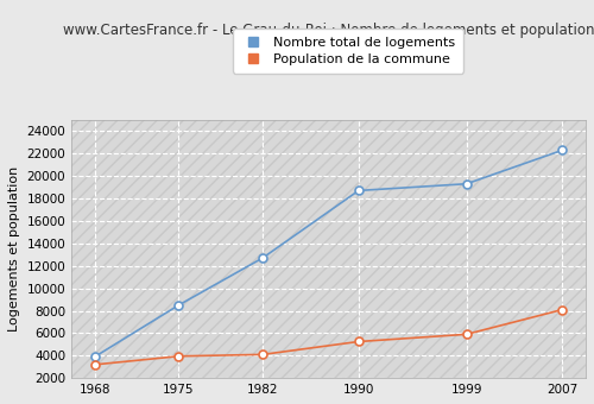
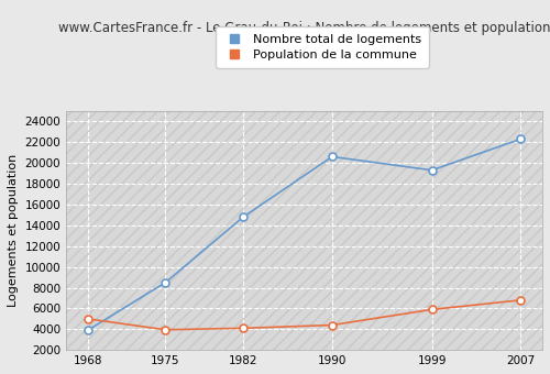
Population de la commune/1968: 3200 -> 5000
Nombre total de logements/1982: 12700 -> 14800
Nombre total de logements/1990: 18700 -> 20600
Population de la commune/1990: 5200 -> 4400
Population de la commune/2007: 8100 -> 6800
